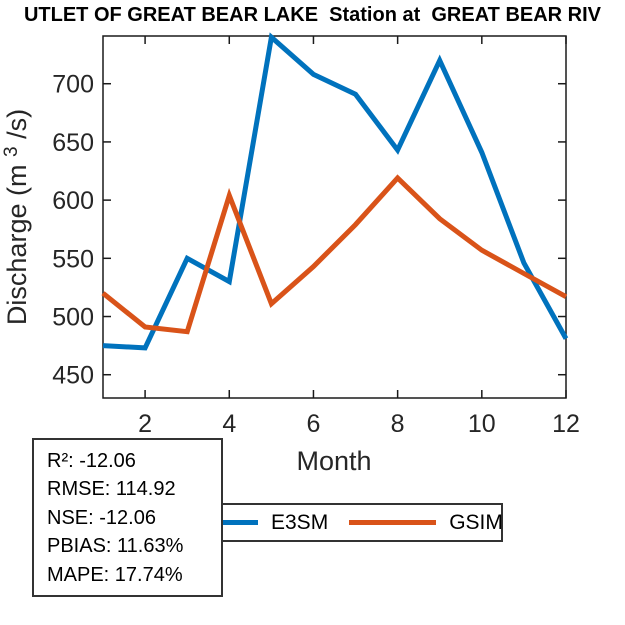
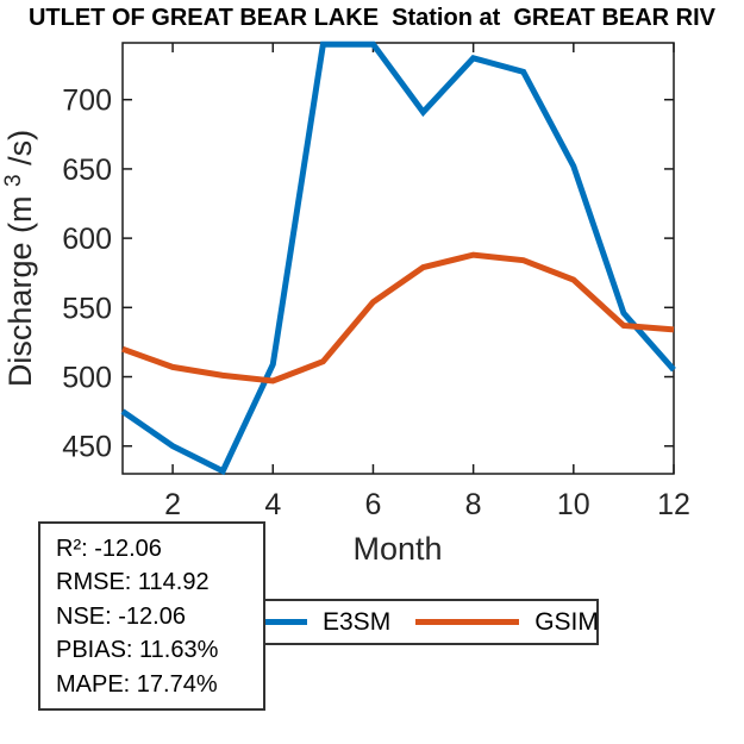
E3SM/2: 473 -> 450
GSIM/2: 491 -> 507
E3SM/3: 550 -> 432
GSIM/3: 487 -> 501
E3SM/4: 530 -> 509
GSIM/4: 604 -> 497
E3SM/6: 708 -> 740
GSIM/6: 543 -> 554
E3SM/8: 643 -> 730
GSIM/8: 619 -> 588
E3SM/10: 641 -> 652
GSIM/10: 557 -> 570
E3SM/12: 481 -> 505
GSIM/12: 517 -> 534
